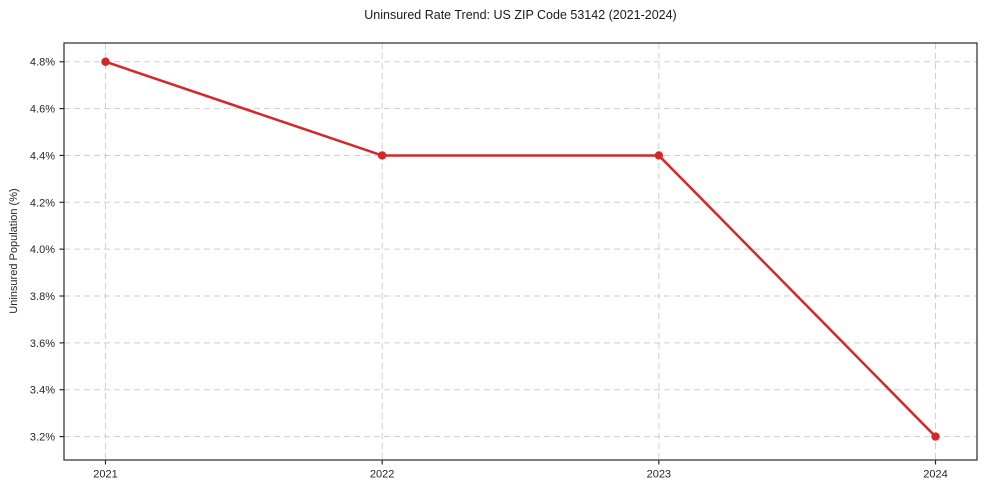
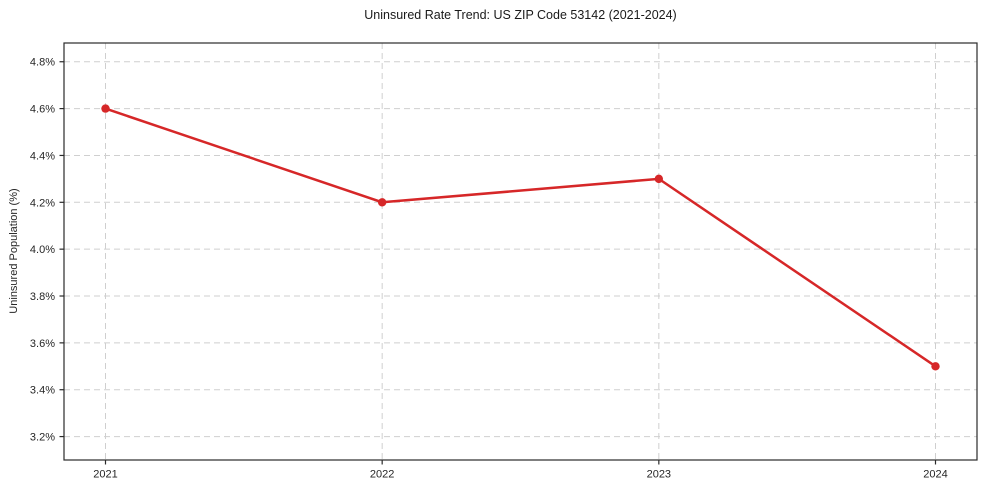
2021: 4.8% -> 4.6%
2022: 4.4% -> 4.2%
2023: 4.4% -> 4.3%
2024: 3.2% -> 3.5%
